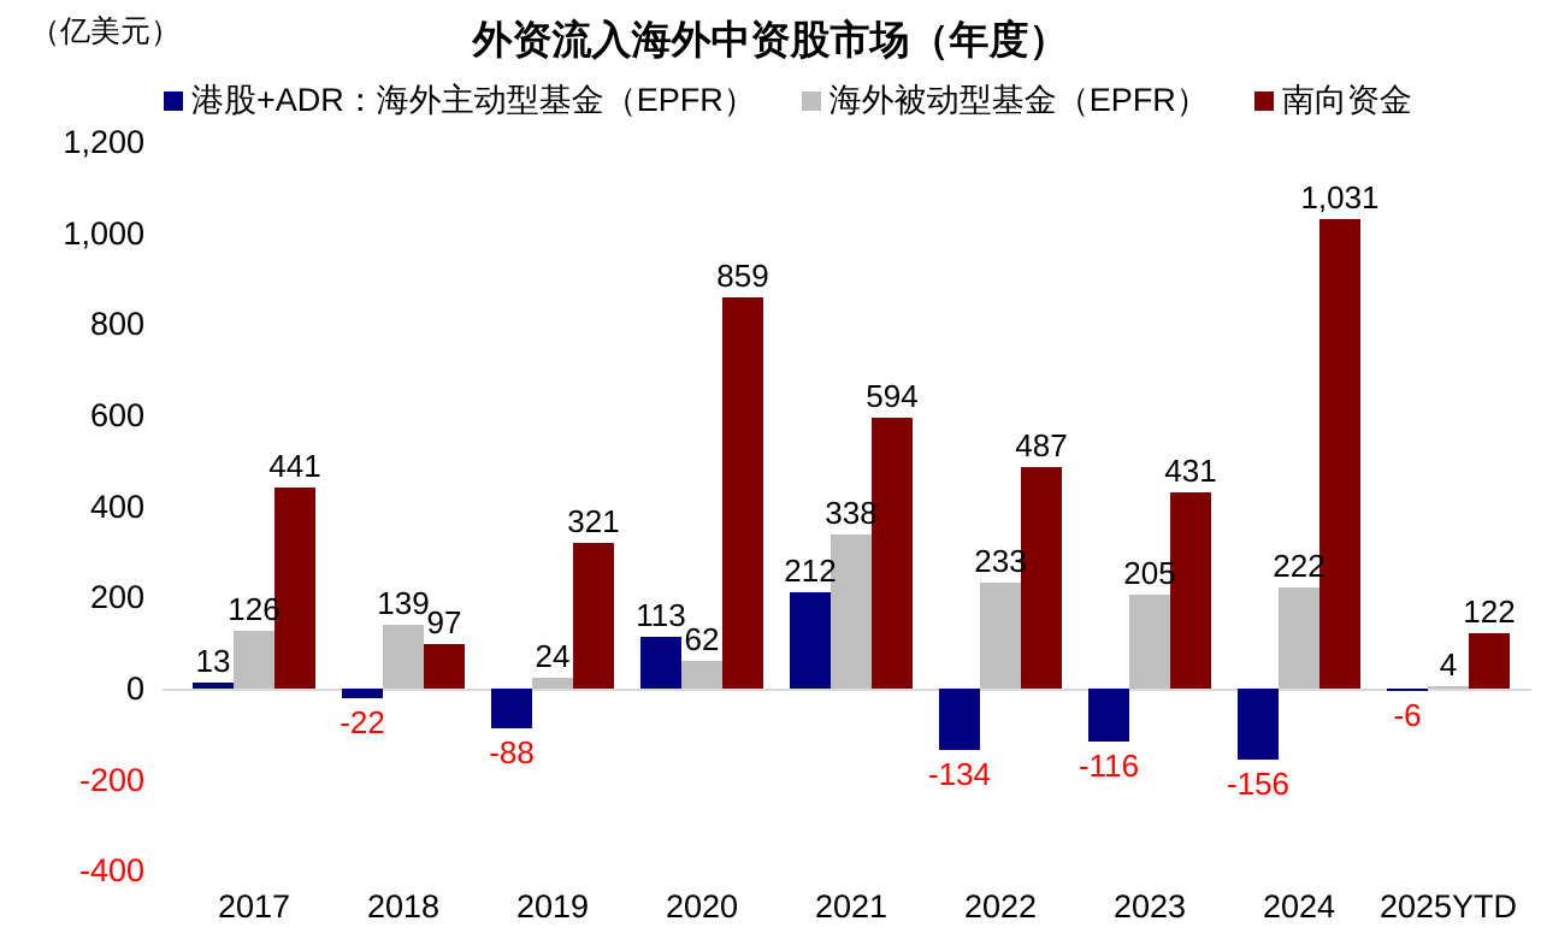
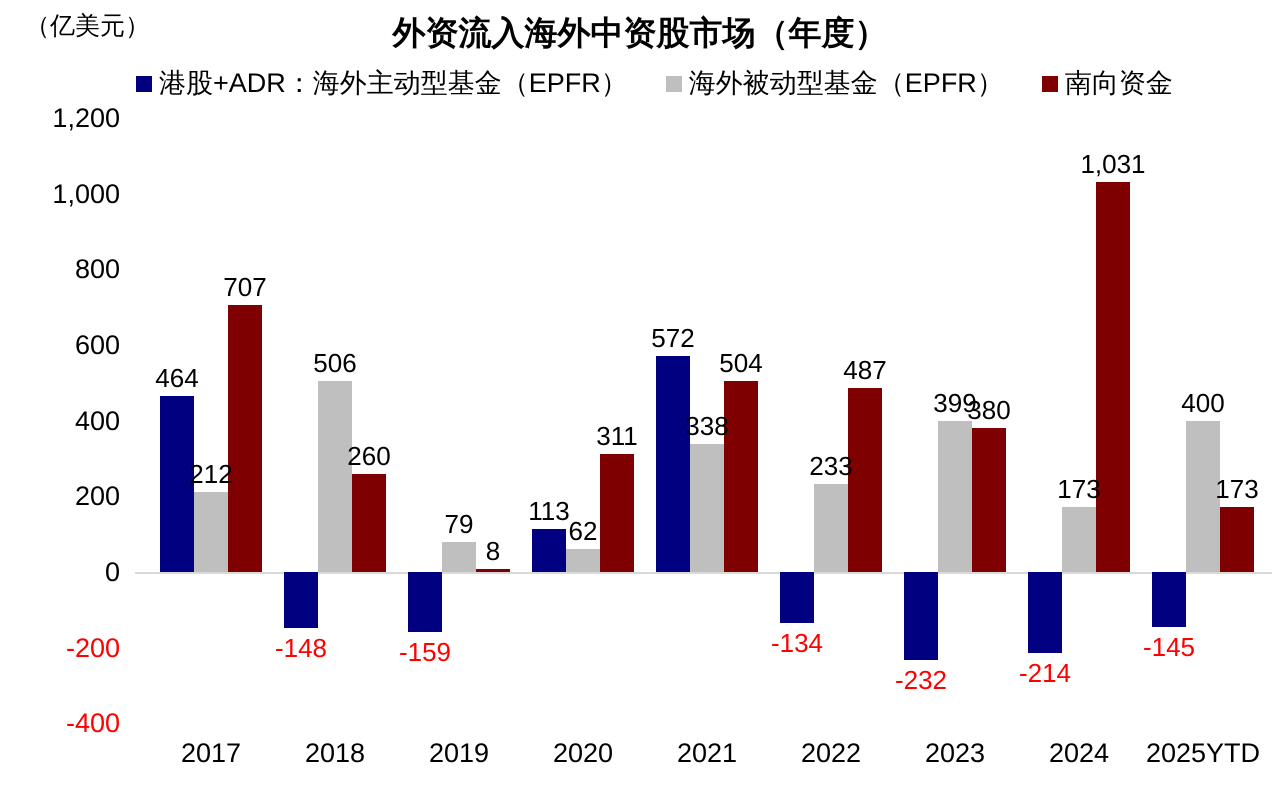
港股+ADR：海外主动型基金（EPFR）/2017: 13 -> 464
海外被动型基金（EPFR）/2017: 126 -> 212
南向资金/2017: 441 -> 707
港股+ADR：海外主动型基金（EPFR）/2018: -22 -> -148
海外被动型基金（EPFR）/2018: 139 -> 506
南向资金/2018: 97 -> 260
港股+ADR：海外主动型基金（EPFR）/2019: -88 -> -159
海外被动型基金（EPFR）/2019: 24 -> 79
南向资金/2019: 321 -> 8
南向资金/2020: 859 -> 311
港股+ADR：海外主动型基金（EPFR）/2021: 212 -> 572
南向资金/2021: 594 -> 504
港股+ADR：海外主动型基金（EPFR）/2023: -116 -> -232
海外被动型基金（EPFR）/2023: 205 -> 399
南向资金/2023: 431 -> 380
港股+ADR：海外主动型基金（EPFR）/2024: -156 -> -214
海外被动型基金（EPFR）/2024: 222 -> 173
港股+ADR：海外主动型基金（EPFR）/2025YTD: -6 -> -145
海外被动型基金（EPFR）/2025YTD: 4 -> 400
南向资金/2025YTD: 122 -> 173
